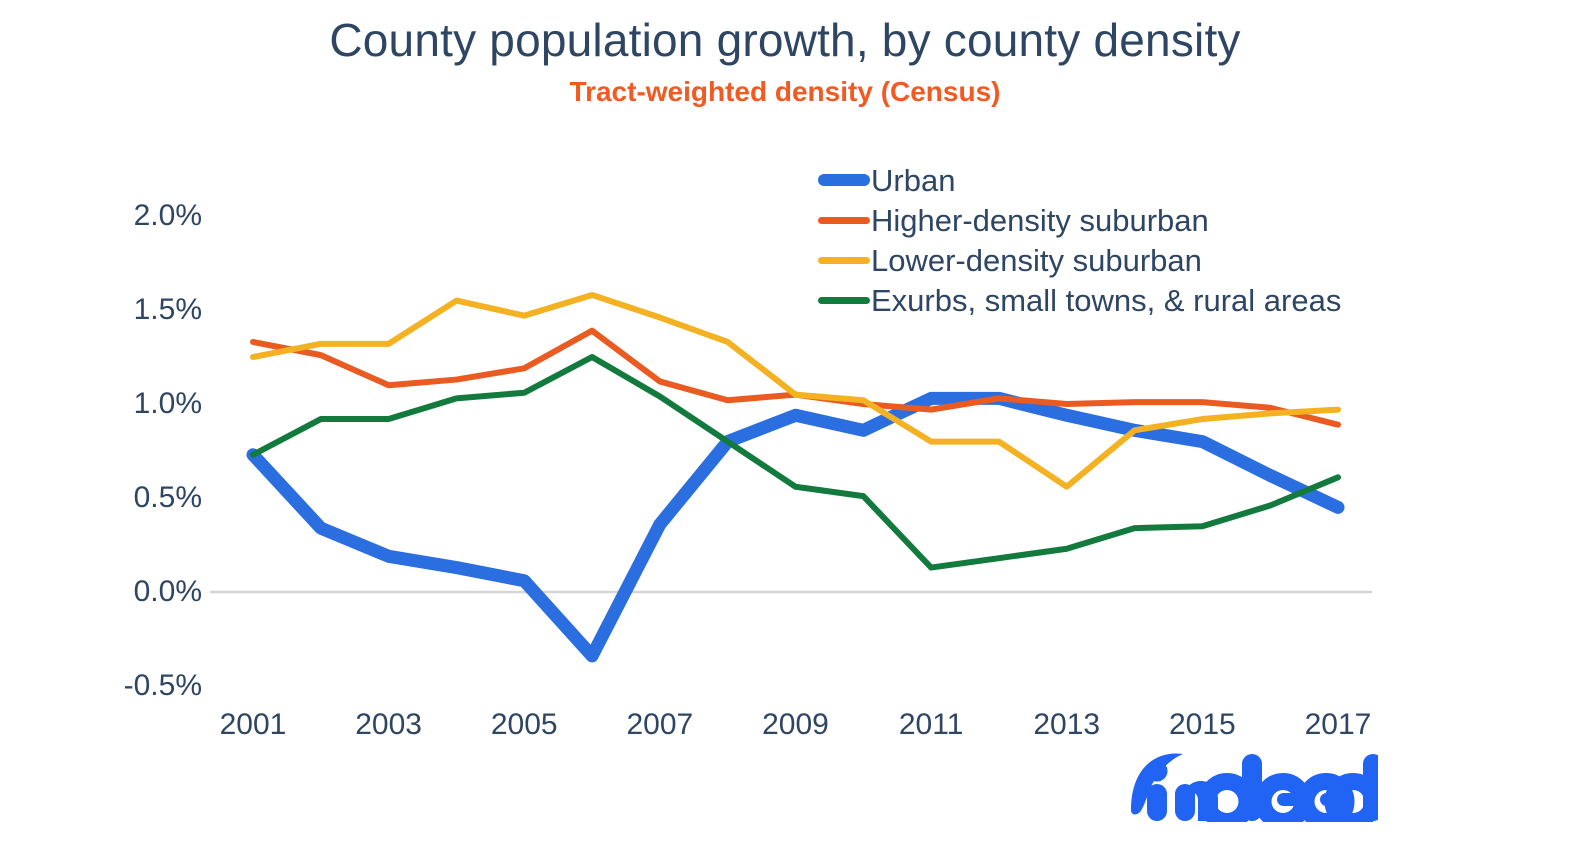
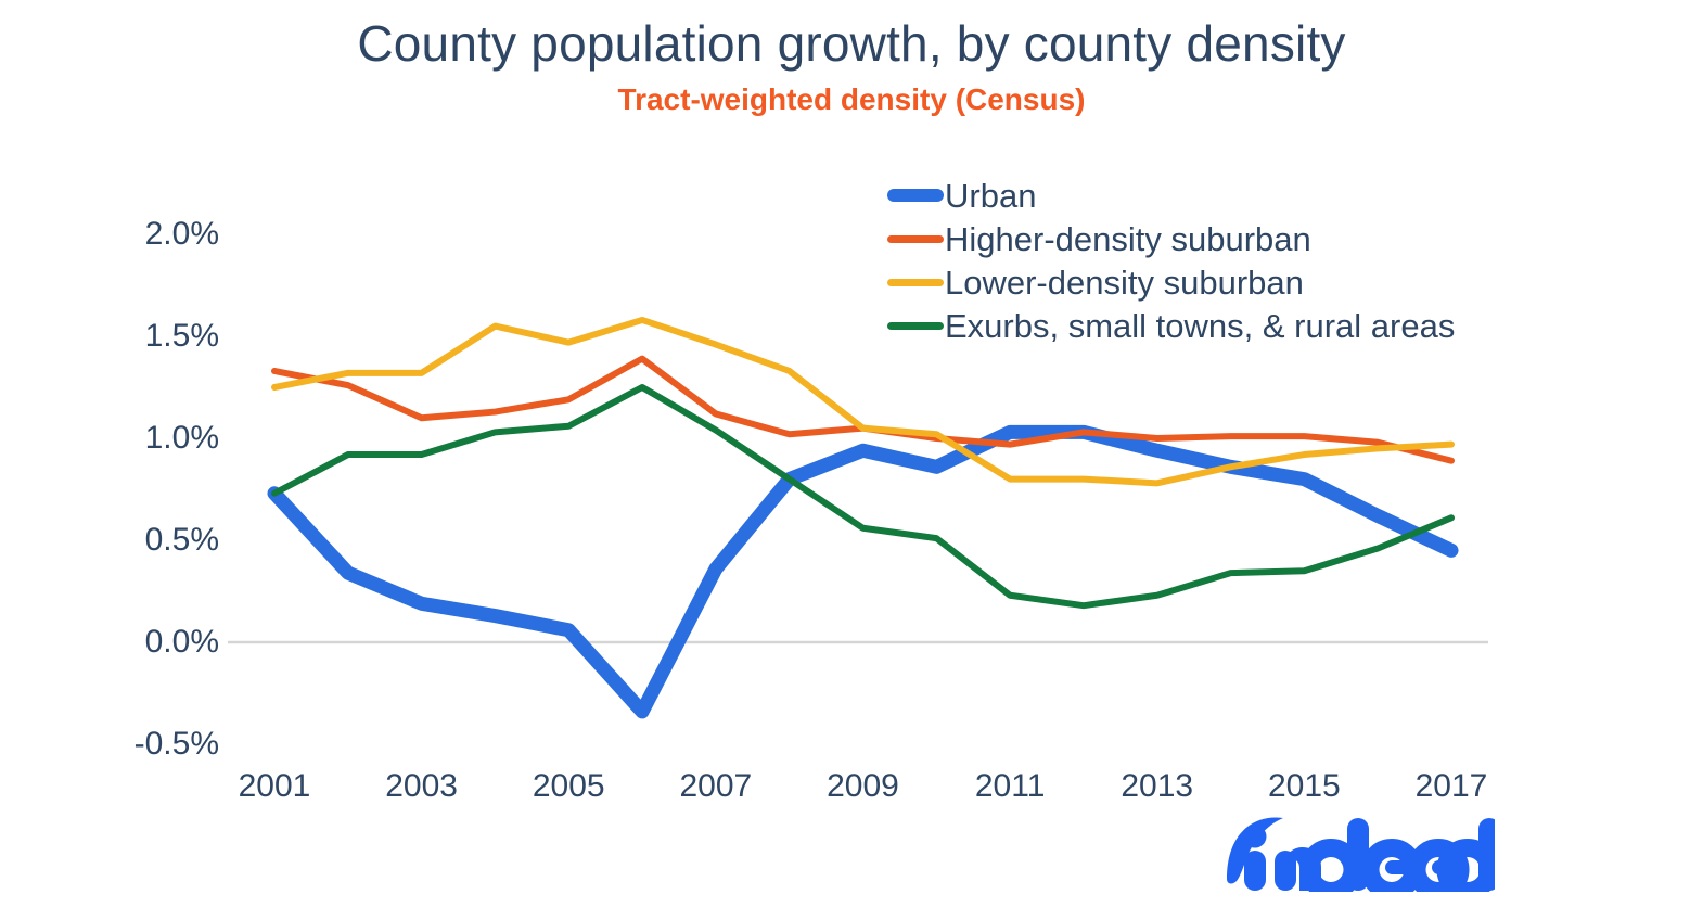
Exurbs, small towns, & rural areas/2011: 0.13% -> 0.23%
Lower-density suburban/2013: 0.56% -> 0.78%
